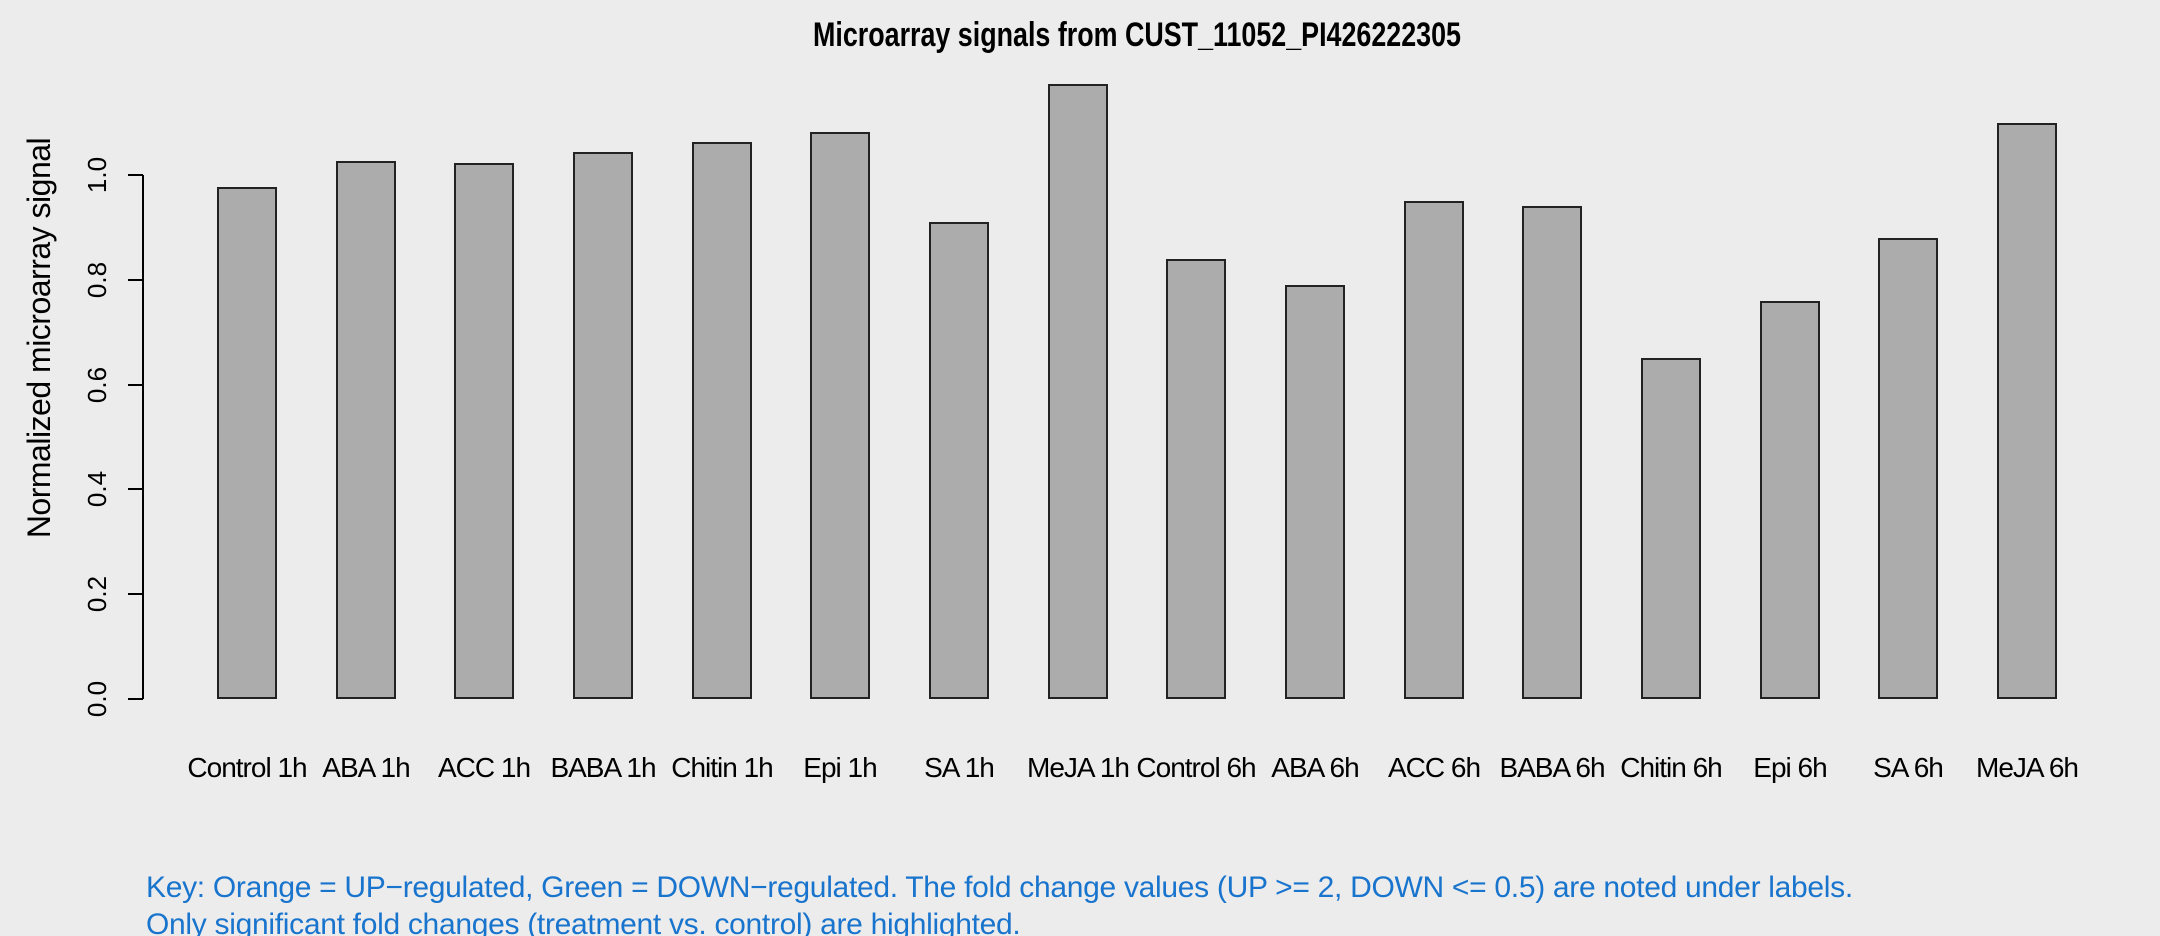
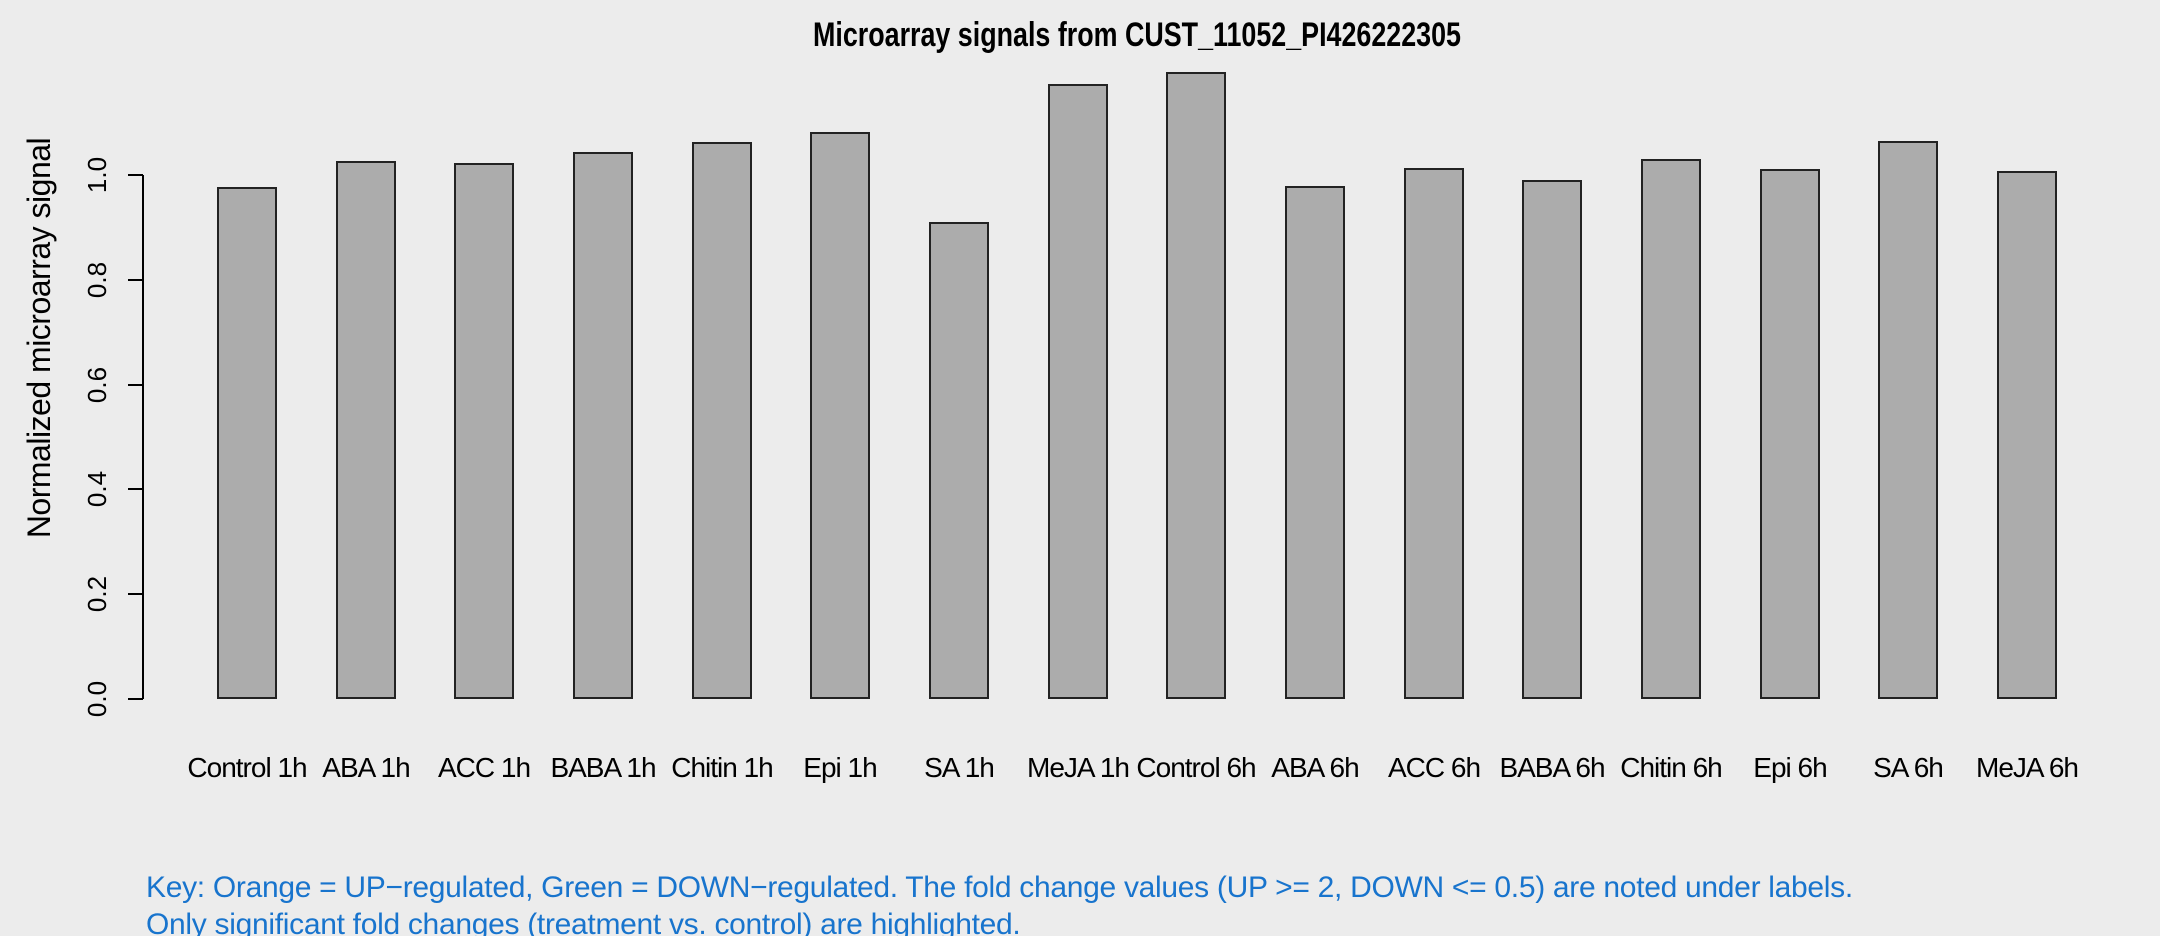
Control 6h: 0.84 -> 1.20
ABA 6h: 0.79 -> 0.98
ACC 6h: 0.95 -> 1.01
BABA 6h: 0.94 -> 0.99
Chitin 6h: 0.65 -> 1.03
Epi 6h: 0.76 -> 1.01
SA 6h: 0.88 -> 1.06
MeJA 6h: 1.10 -> 1.01
